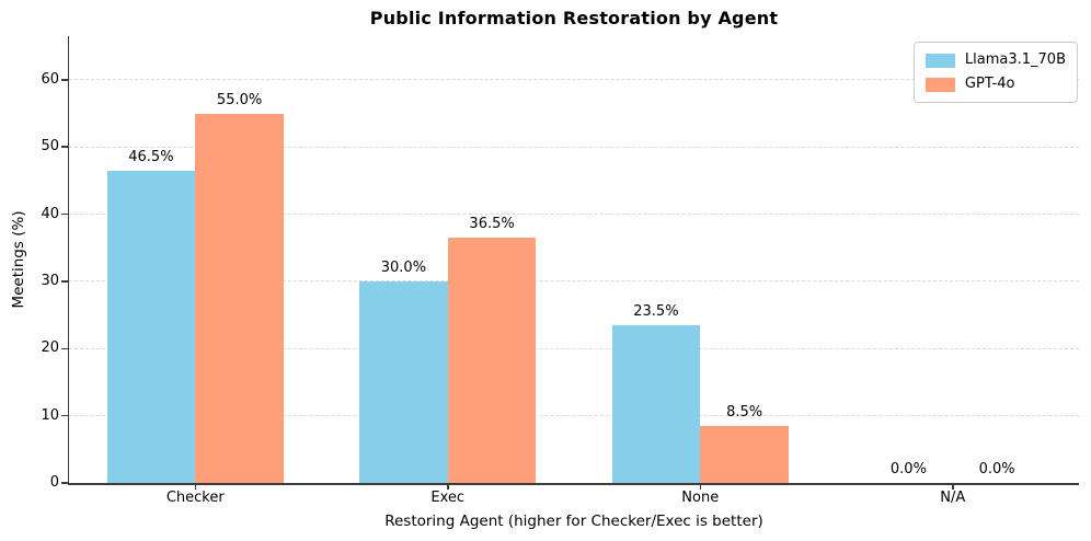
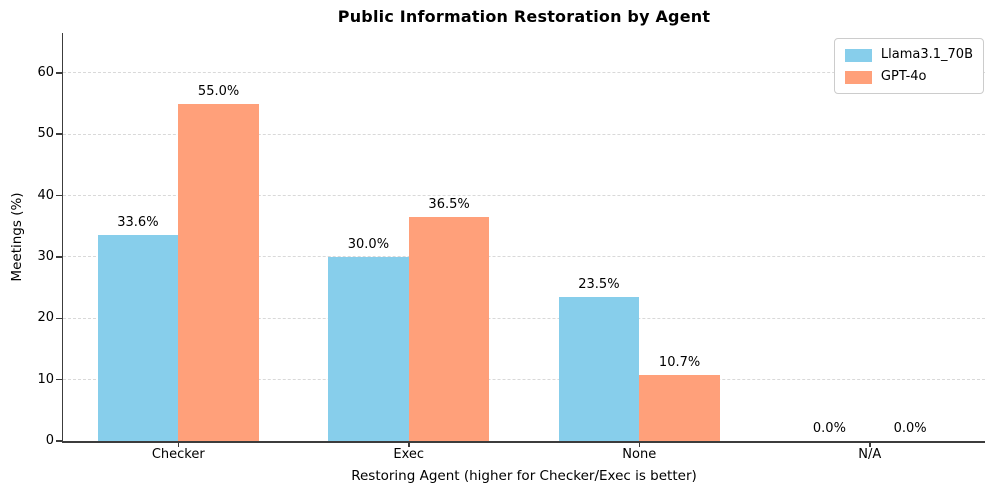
Llama3.1_70B/Checker: 46.5% -> 33.6%
GPT-4o/None: 8.5% -> 10.7%
